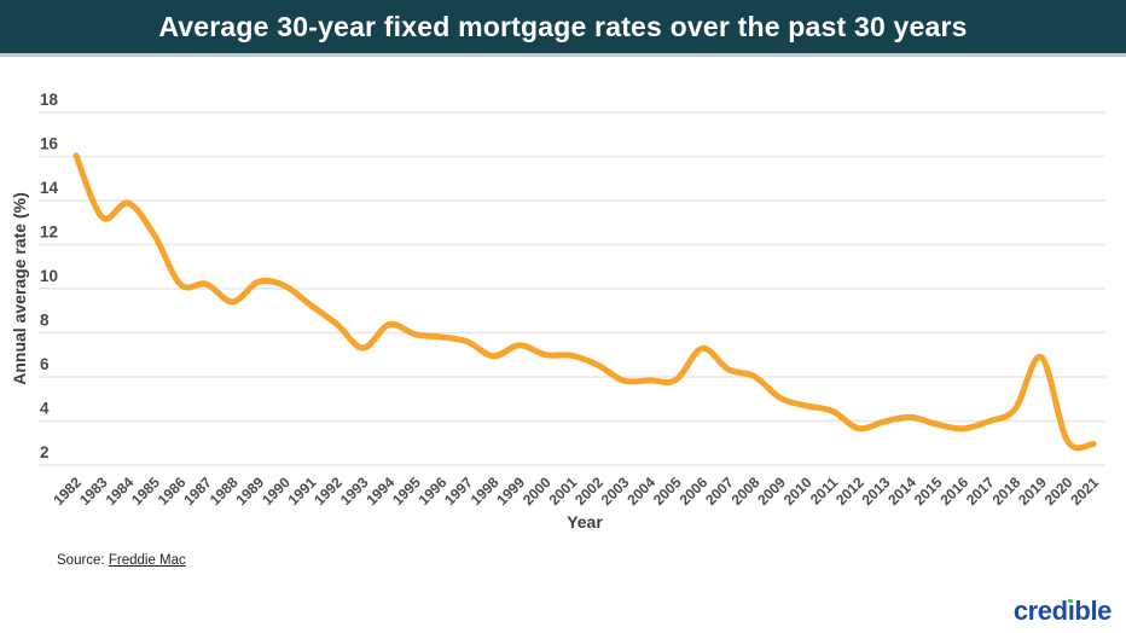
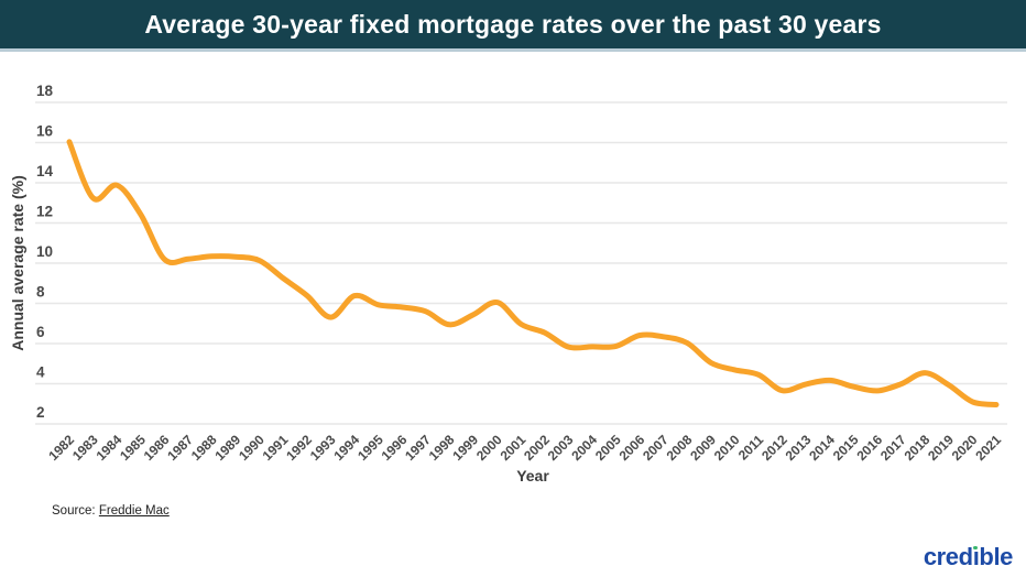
1988: 9.4 -> 10.3
2000: 7.0 -> 8.1
2006: 7.3 -> 6.4
2019: 6.9 -> 3.9
